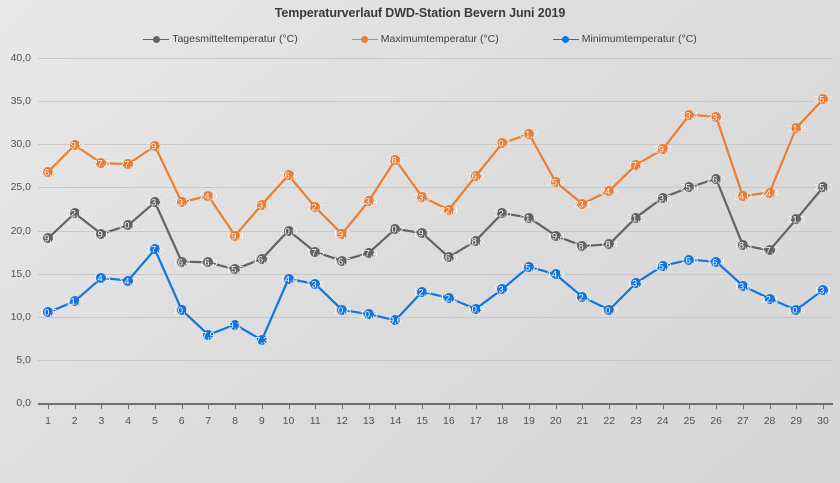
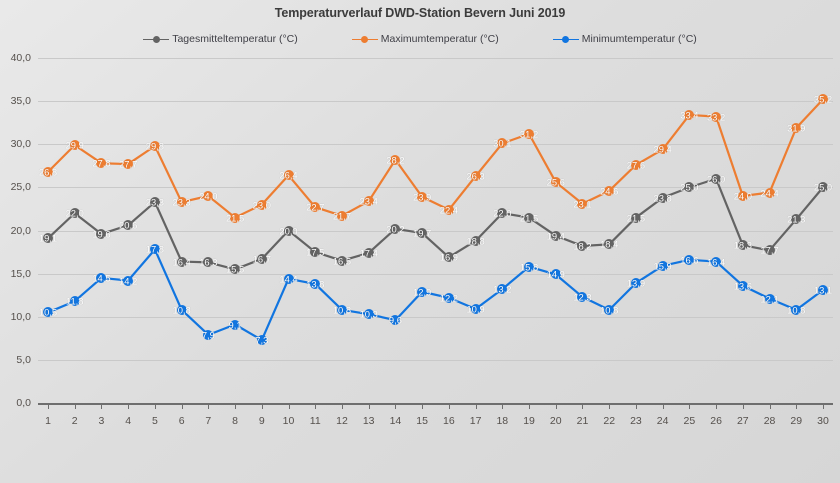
Maximumtemperatur (°C)/8: 19,4 -> 21,5
Maximumtemperatur (°C)/12: 19,6 -> 21,7
